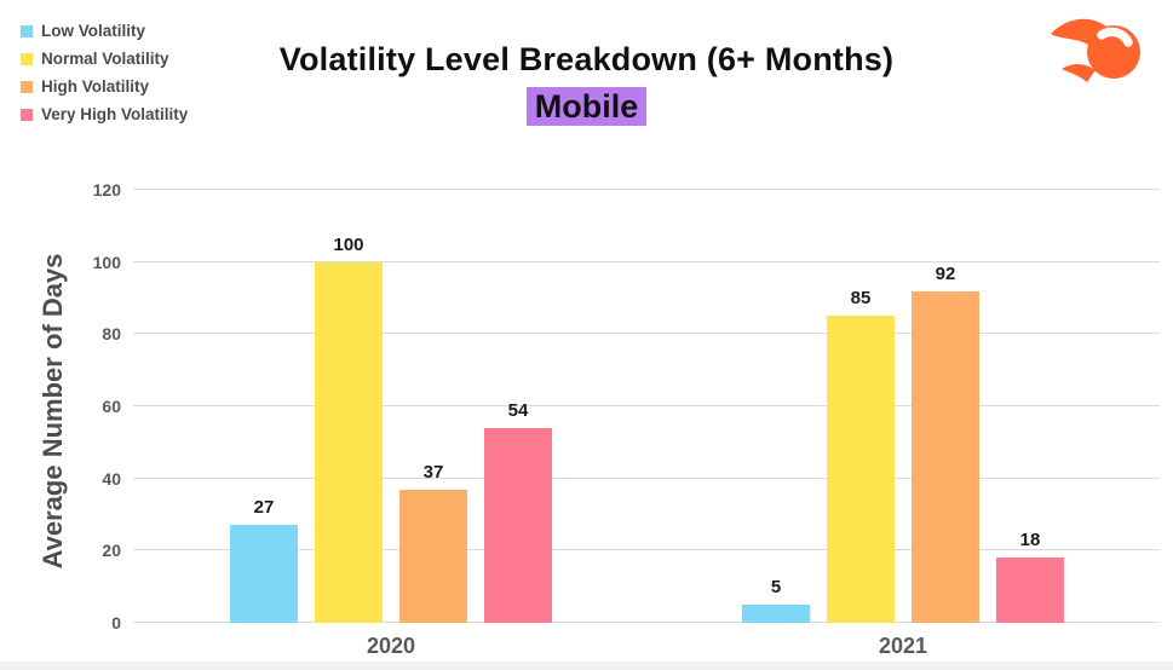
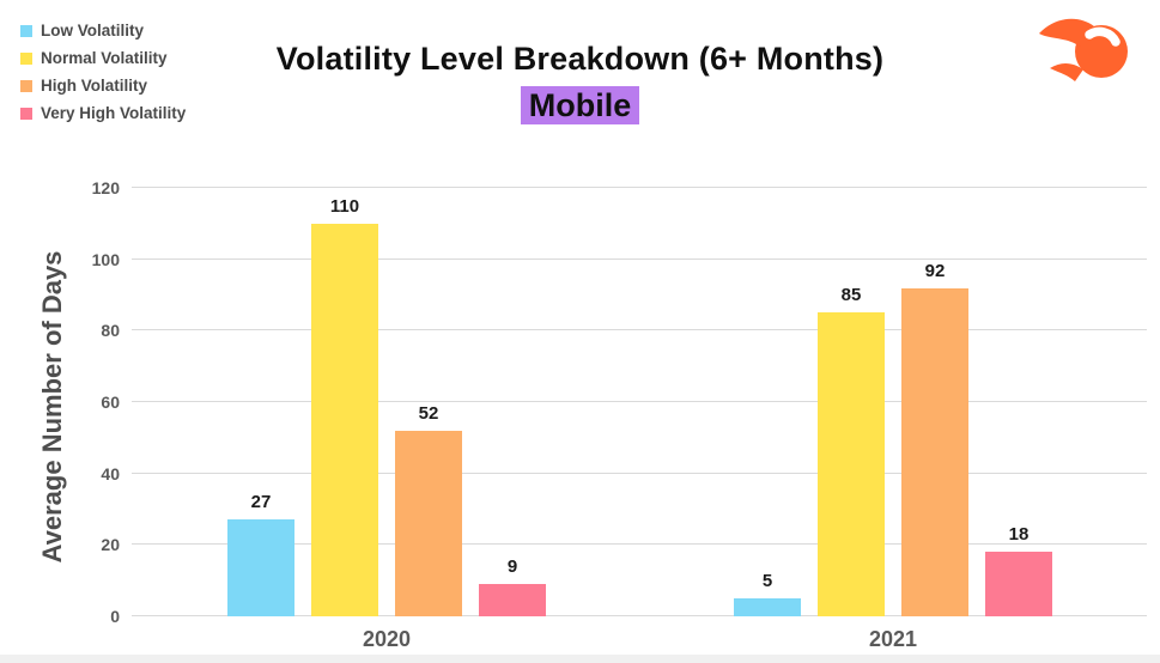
Normal Volatility/2020: 100 -> 110
High Volatility/2020: 37 -> 52
Very High Volatility/2020: 54 -> 9
